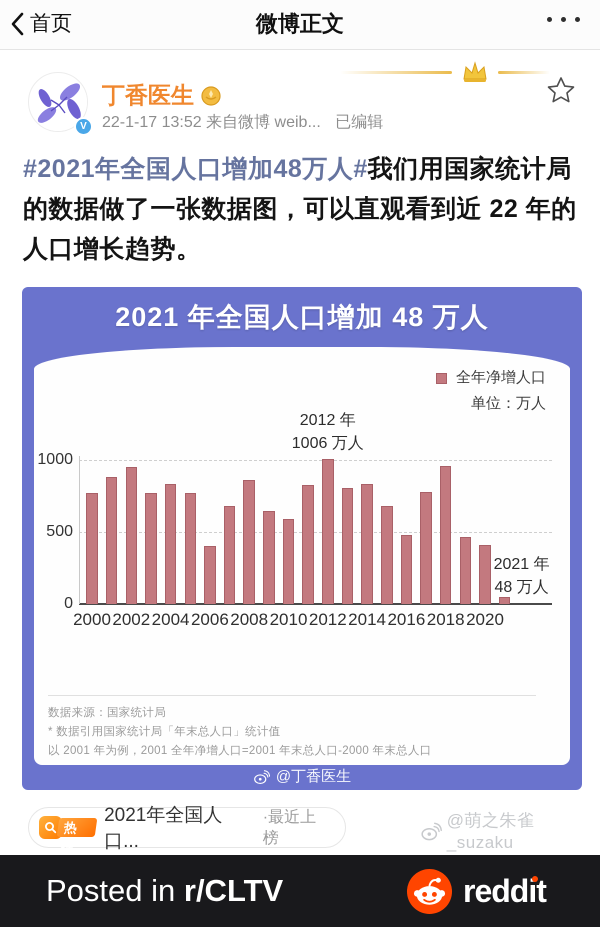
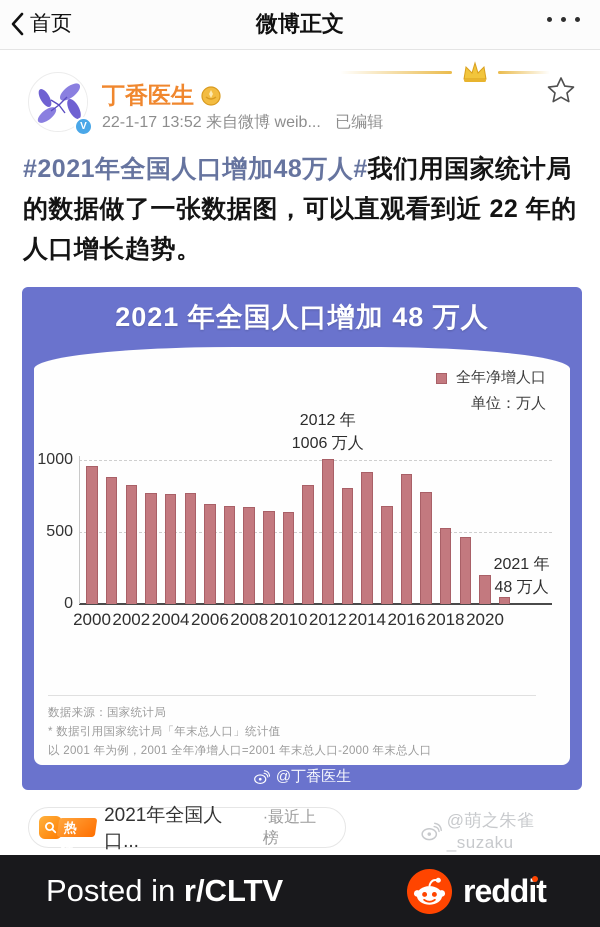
2000: 770 -> 960
2002: 950 -> 830
2004: 830 -> 760
2006: 400 -> 690
2008: 860 -> 670
2010: 590 -> 640
2014: 830 -> 920
2016: 480 -> 910
2018: 960 -> 530
2020: 410 -> 200
